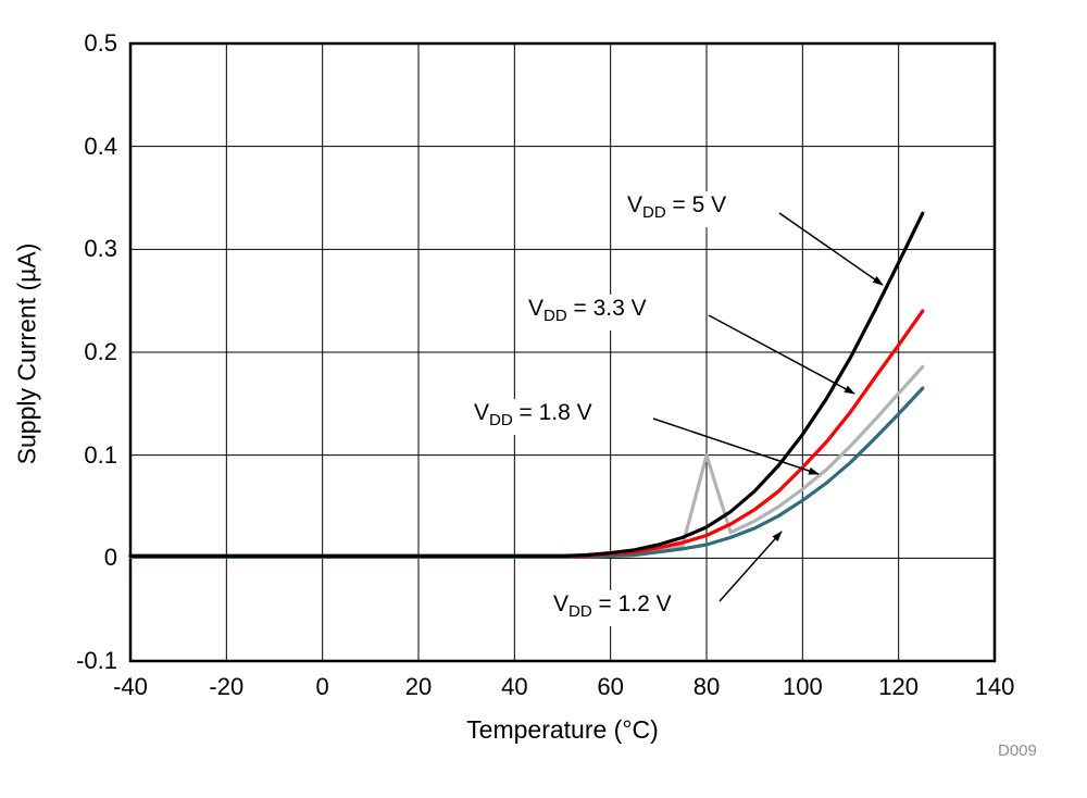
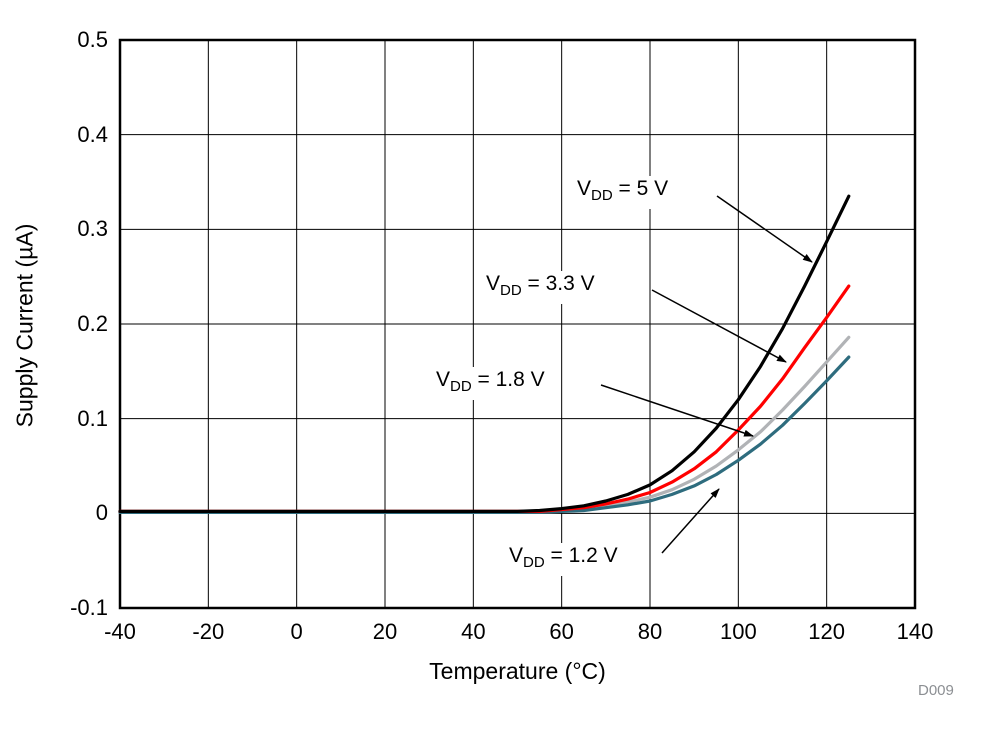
VDD = 1.8 V/80: 0.10 -> 0.02
